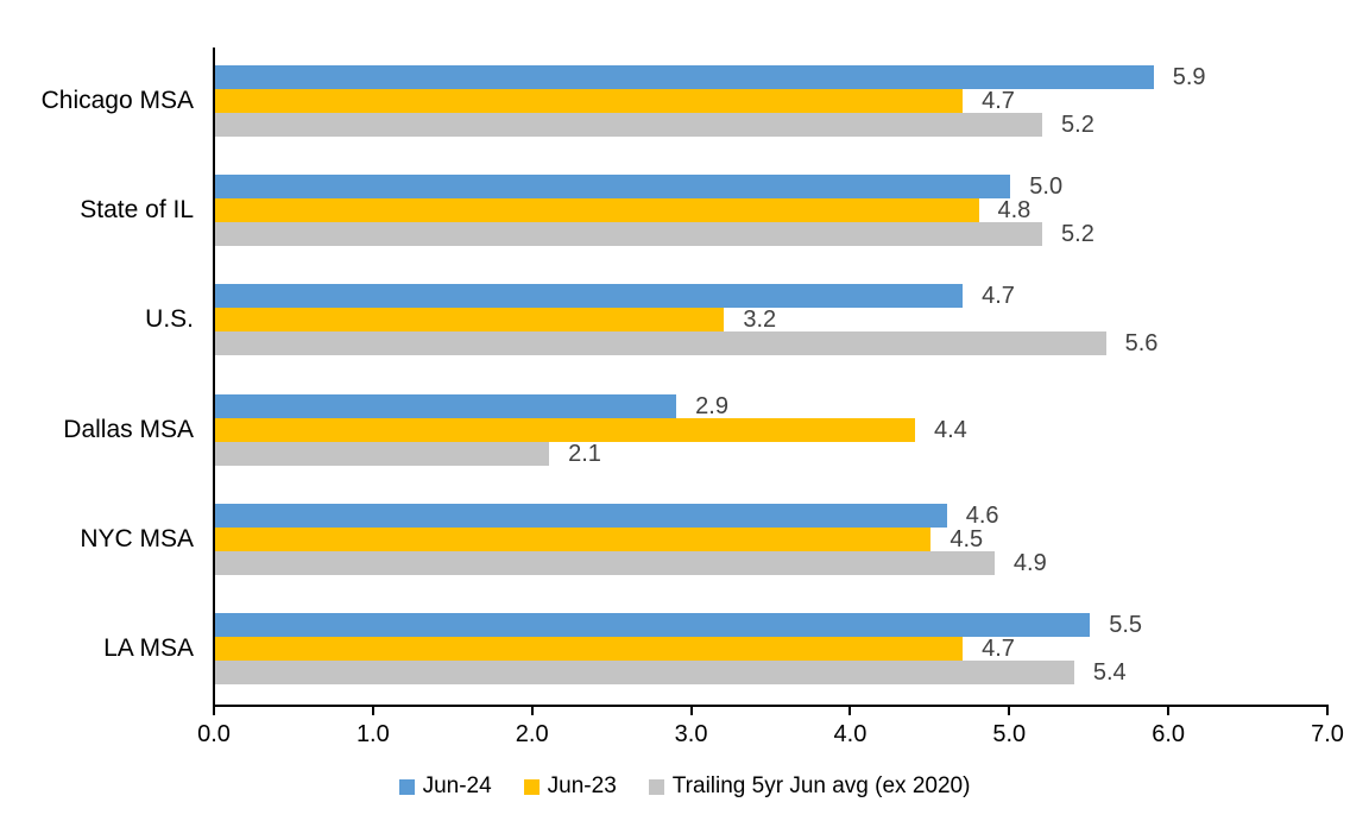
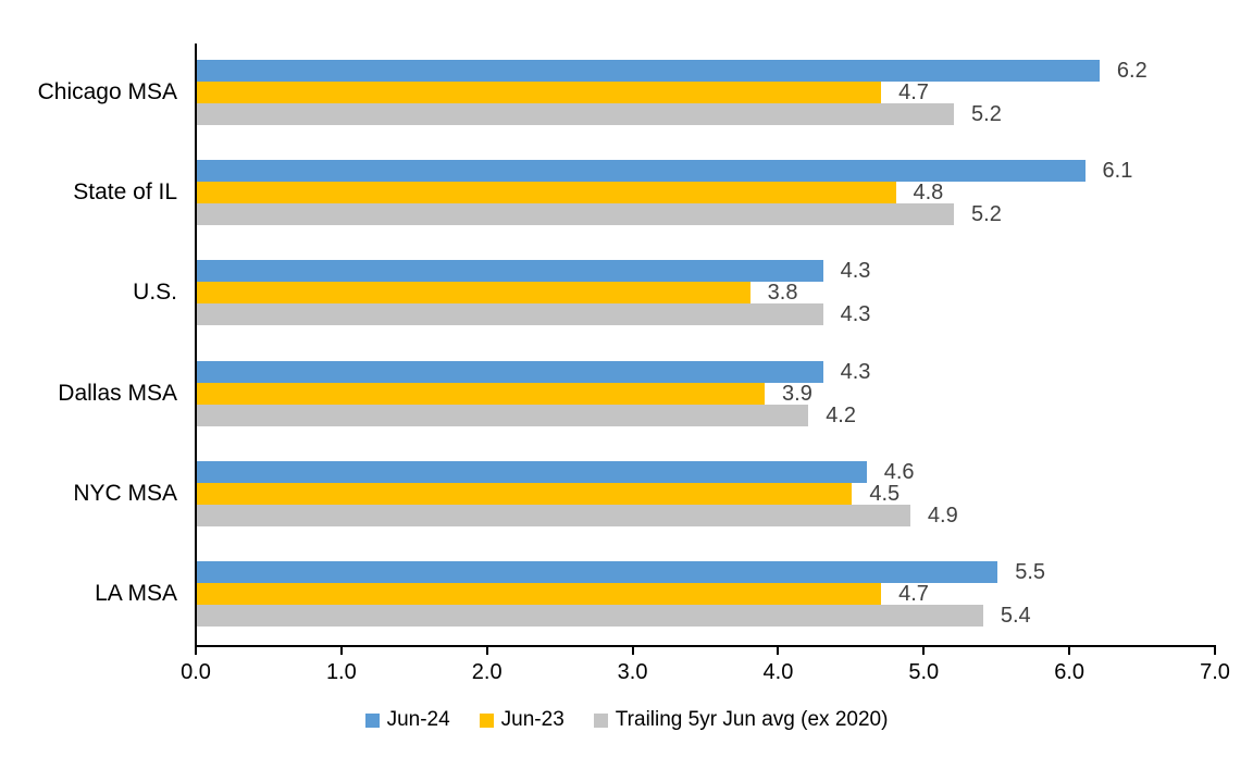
Jun-24/Chicago MSA: 5.9 -> 6.2
Jun-24/State of IL: 5.0 -> 6.1
Jun-24/U.S.: 4.7 -> 4.3
Jun-23/U.S.: 3.2 -> 3.8
Trailing 5yr Jun avg (ex 2020)/U.S.: 5.6 -> 4.3
Jun-24/Dallas MSA: 2.9 -> 4.3
Jun-23/Dallas MSA: 4.4 -> 3.9
Trailing 5yr Jun avg (ex 2020)/Dallas MSA: 2.1 -> 4.2
